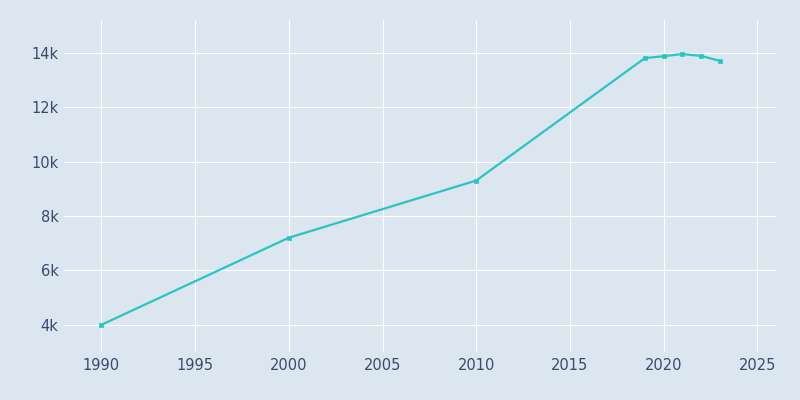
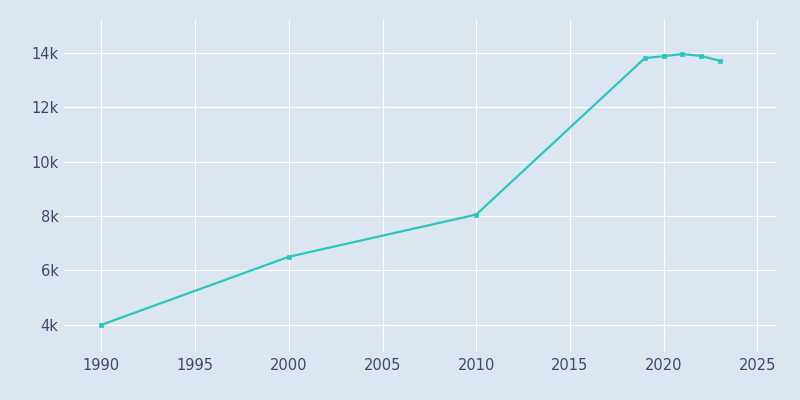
2000: 7.20k -> 6.50k
2010: 9.30k -> 8.05k
